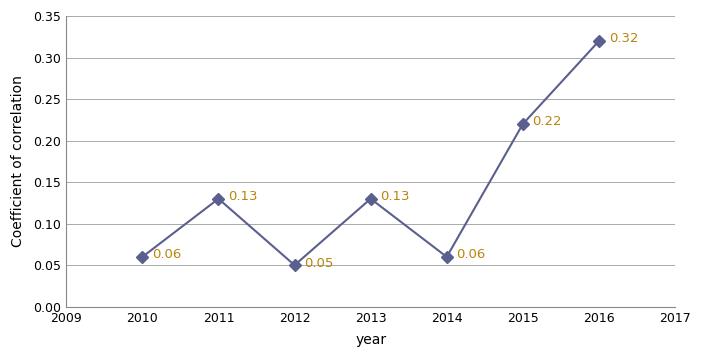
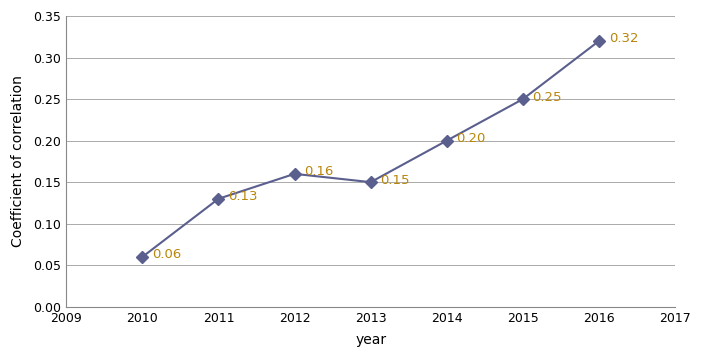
2012: 0.05 -> 0.16
2013: 0.13 -> 0.15
2014: 0.06 -> 0.20
2015: 0.22 -> 0.25
